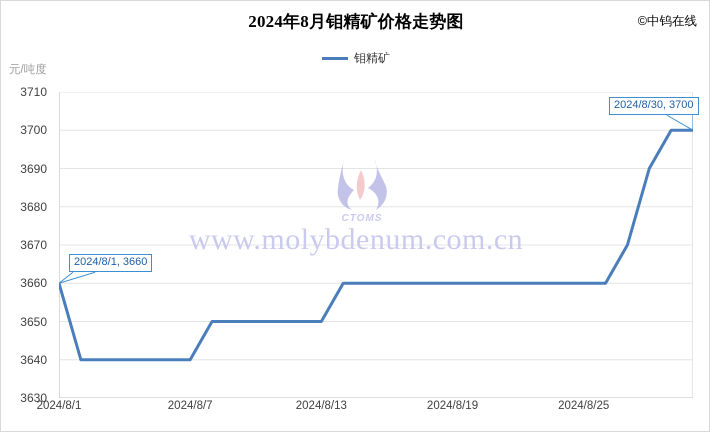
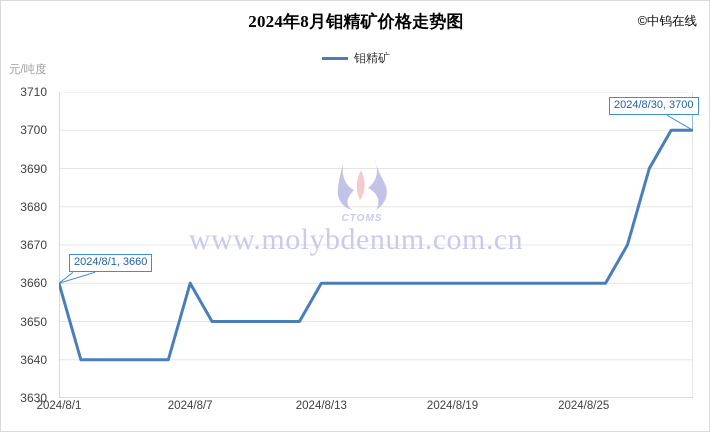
2024/8/7: 3640 -> 3660
2024/8/13: 3650 -> 3660
